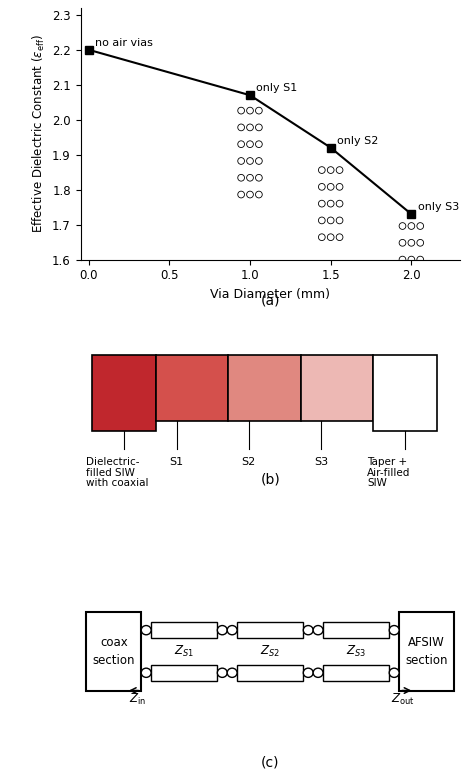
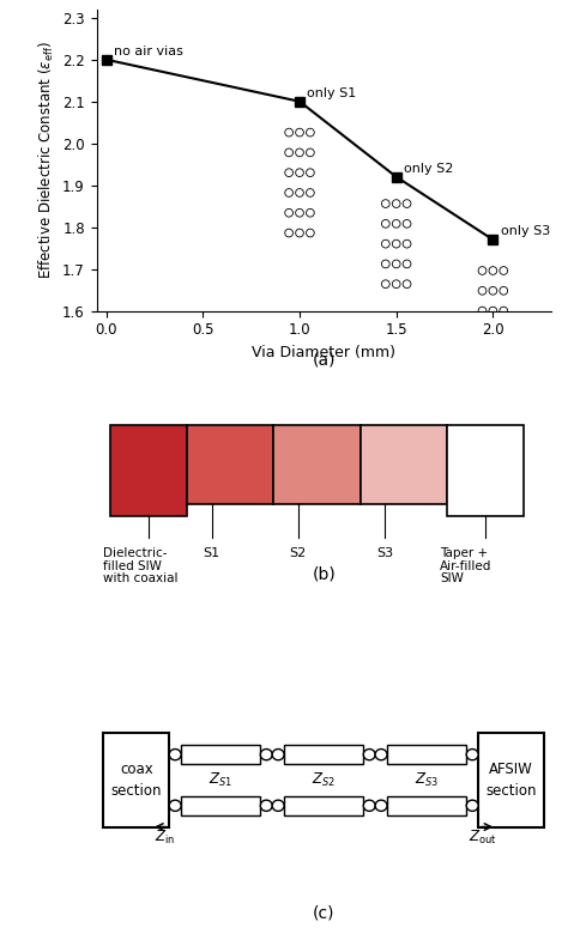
1.0: 2.07 -> 2.10
2.0: 1.73 -> 1.77
